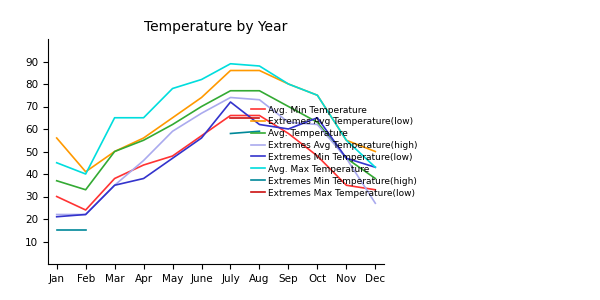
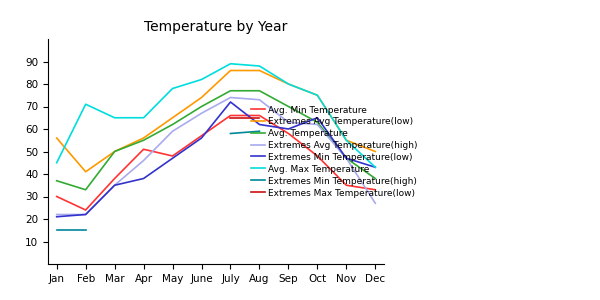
Avg. Max Temperature/Feb: 40 -> 71
Avg. Min Temperature/Apr: 44 -> 51
